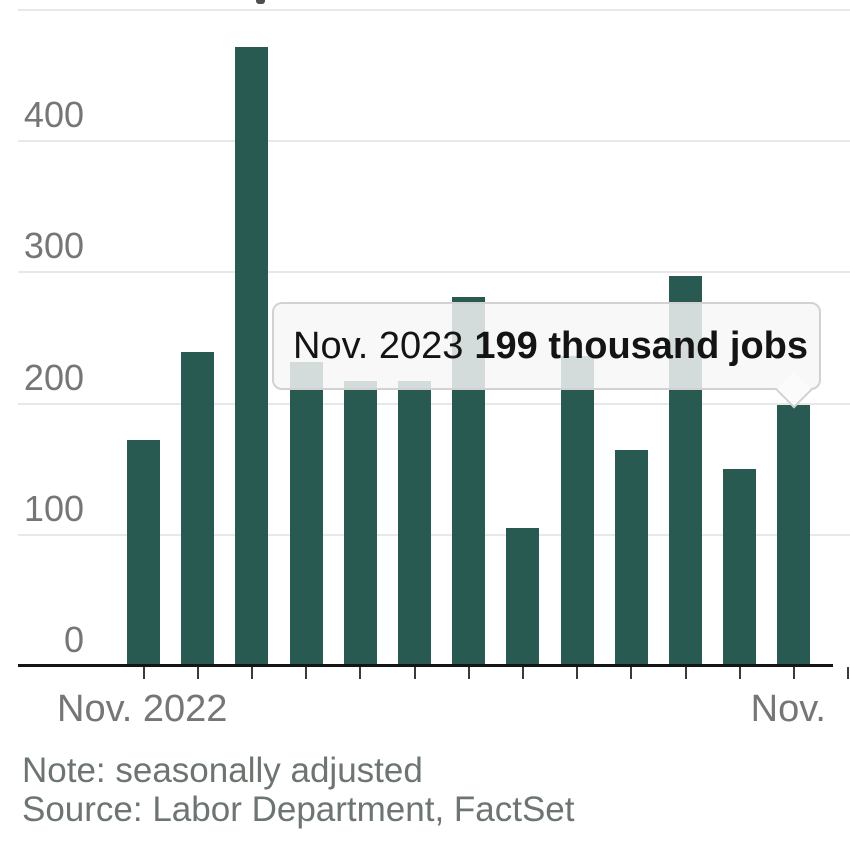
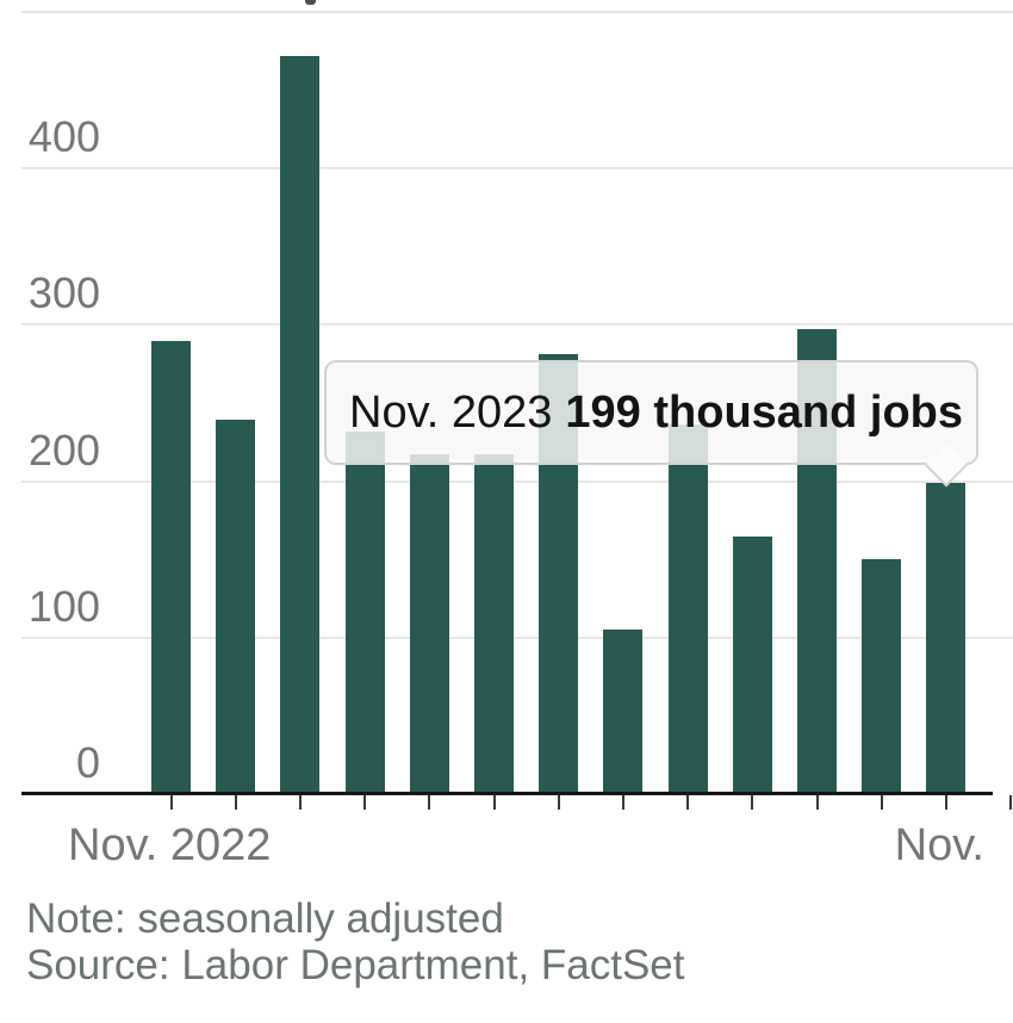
Nov. 2022: 172 -> 290
